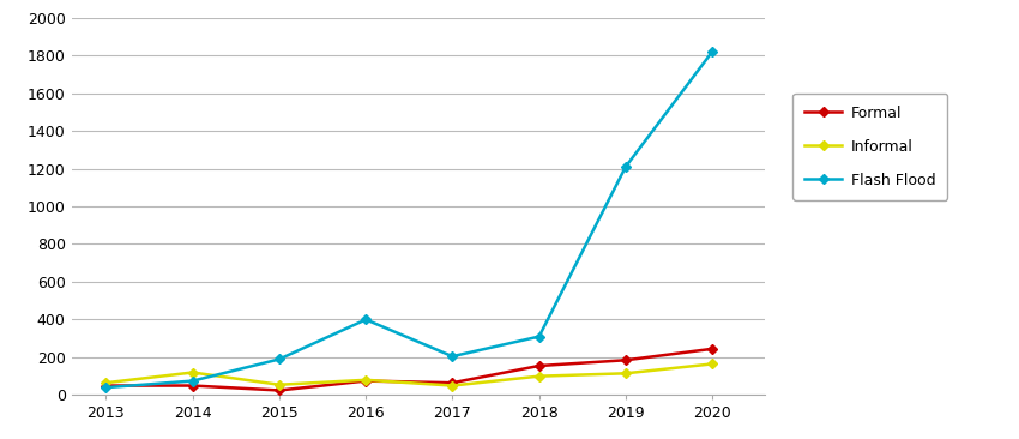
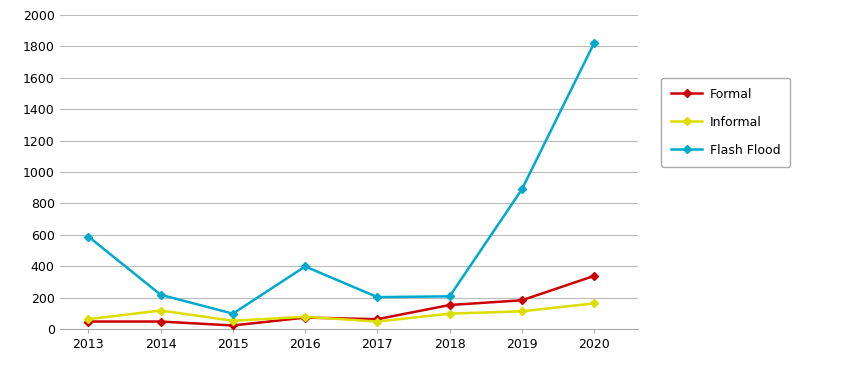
Flash Flood/2013: 40 -> 590
Flash Flood/2014: 80 -> 220
Flash Flood/2015: 190 -> 100
Flash Flood/2018: 310 -> 210
Flash Flood/2019: 1210 -> 890
Formal/2020: 240 -> 340
